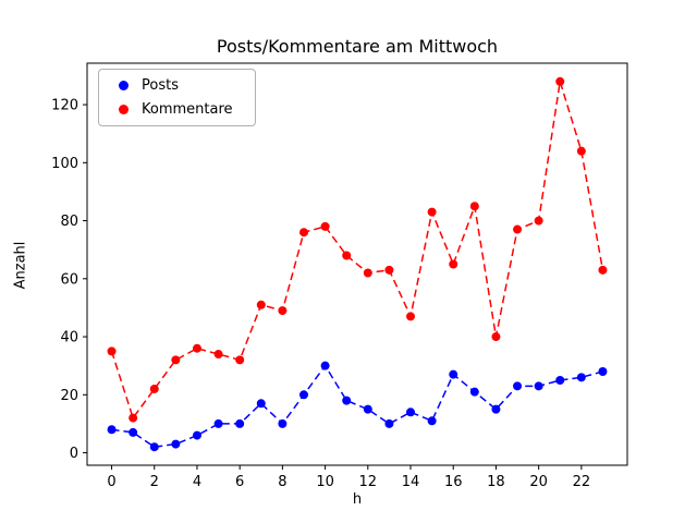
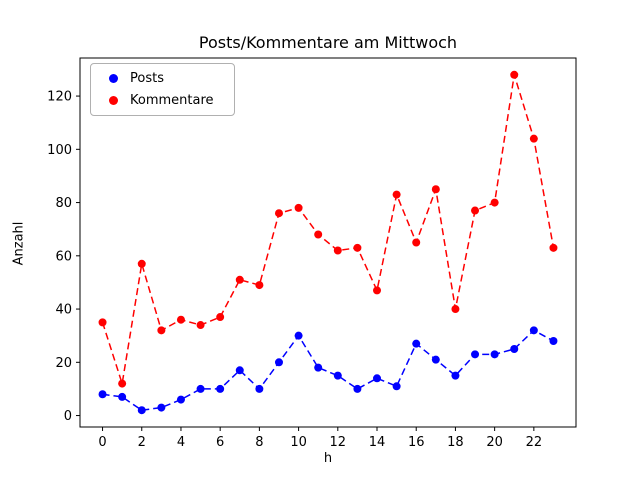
Kommentare/2: 22 -> 57
Kommentare/6: 32 -> 37
Posts/22: 26 -> 32
